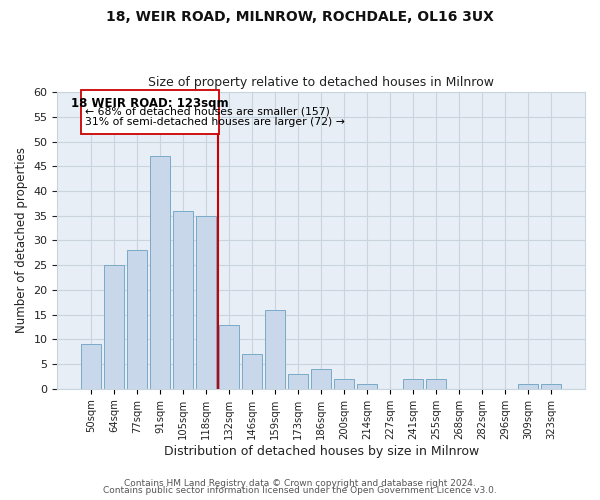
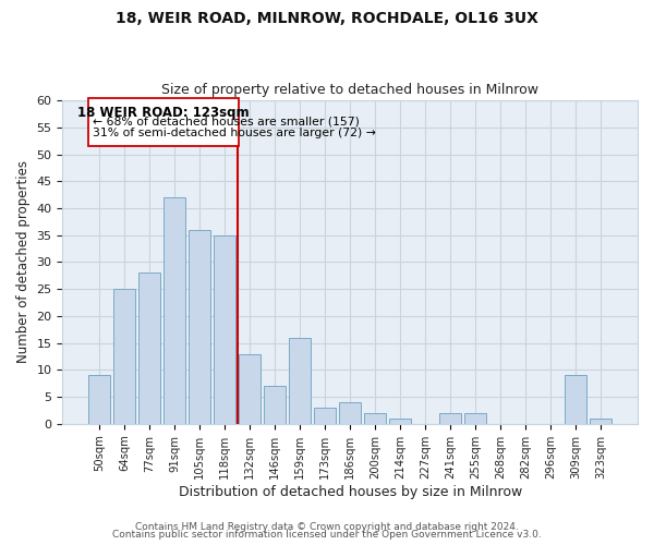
91sqm: 47 -> 42
309sqm: 1 -> 9
